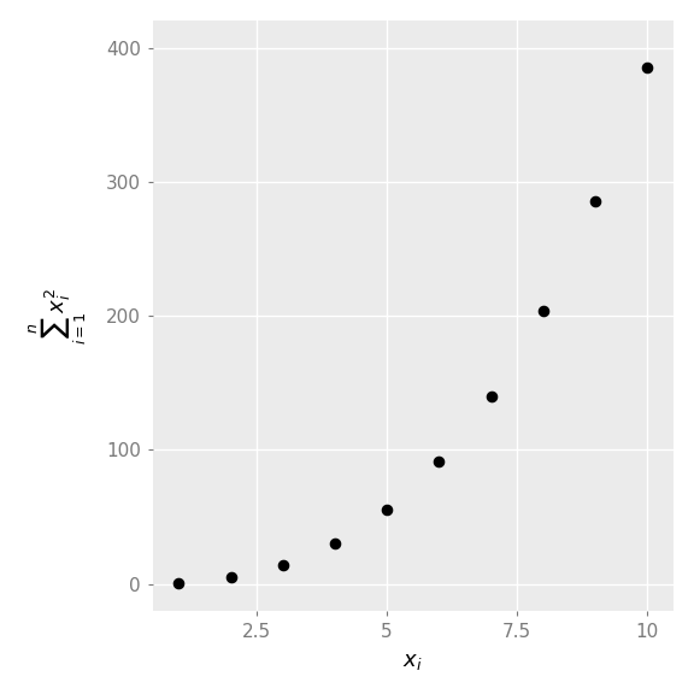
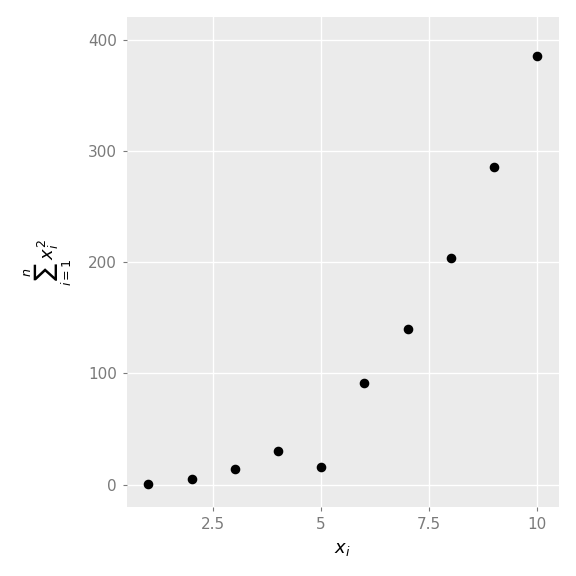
5: 55 -> 16
